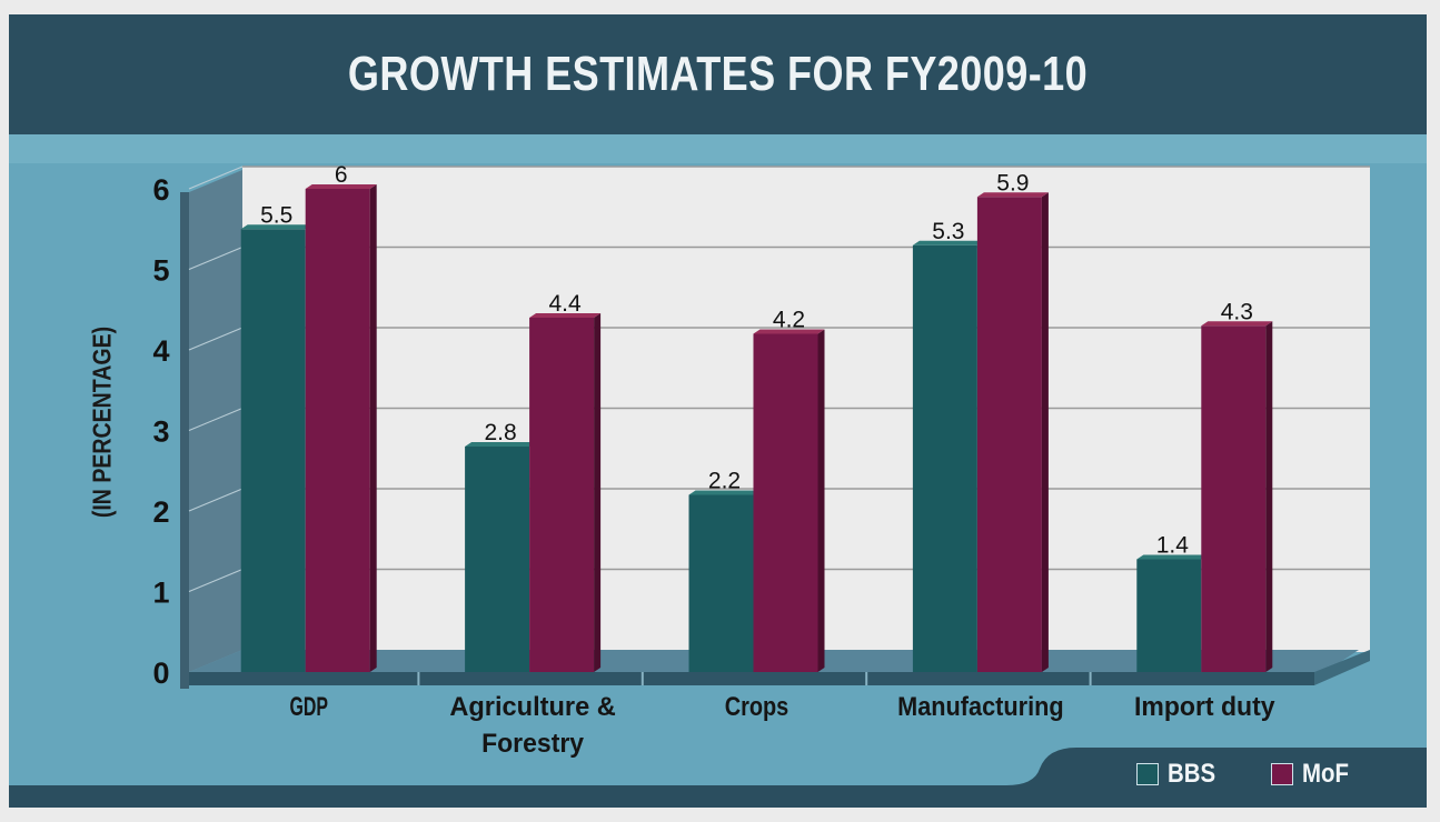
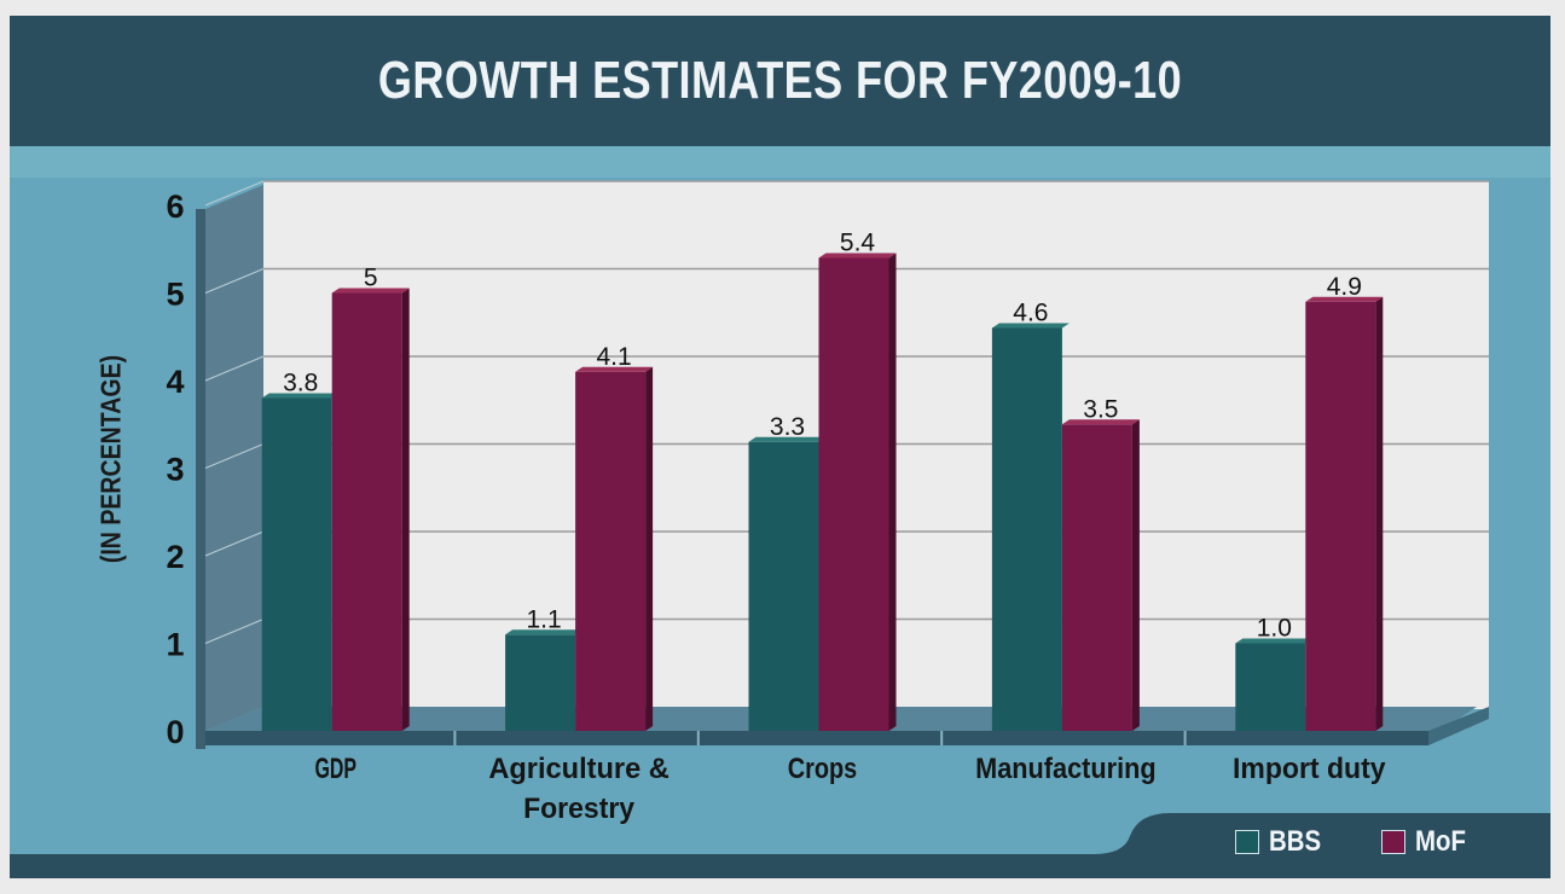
BBS/GDP: 5.5 -> 3.8
MoF/GDP: 6 -> 5
BBS/Agriculture & Forestry: 2.8 -> 1.1
MoF/Agriculture & Forestry: 4.4 -> 4.1
BBS/Crops: 2.2 -> 3.3
MoF/Crops: 4.2 -> 5.4
BBS/Manufacturing: 5.3 -> 4.6
MoF/Manufacturing: 5.9 -> 3.5
BBS/Import duty: 1.4 -> 1.0
MoF/Import duty: 4.3 -> 4.9
